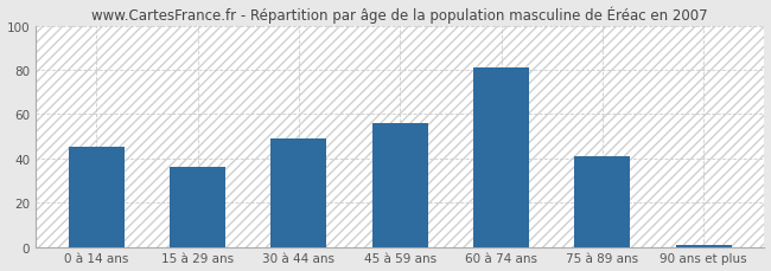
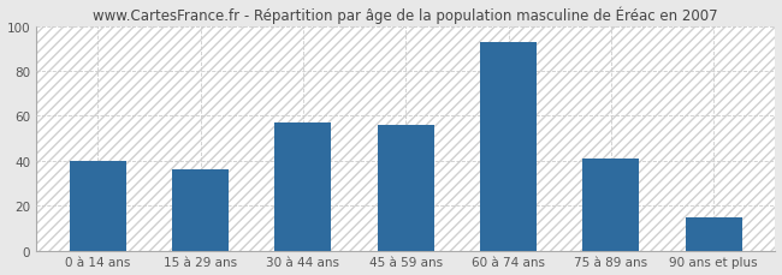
0 à 14 ans: 45 -> 40
30 à 44 ans: 49 -> 57
60 à 74 ans: 81 -> 93
90 ans et plus: 1 -> 15
